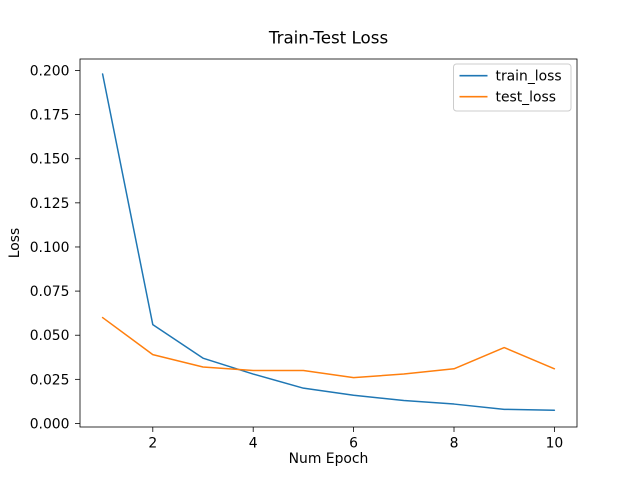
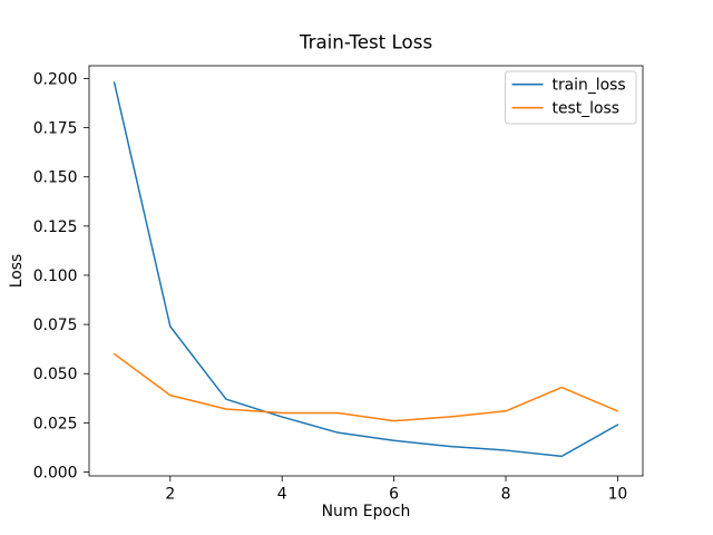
train_loss/2: 0.056 -> 0.074
train_loss/10: 0.007 -> 0.024
